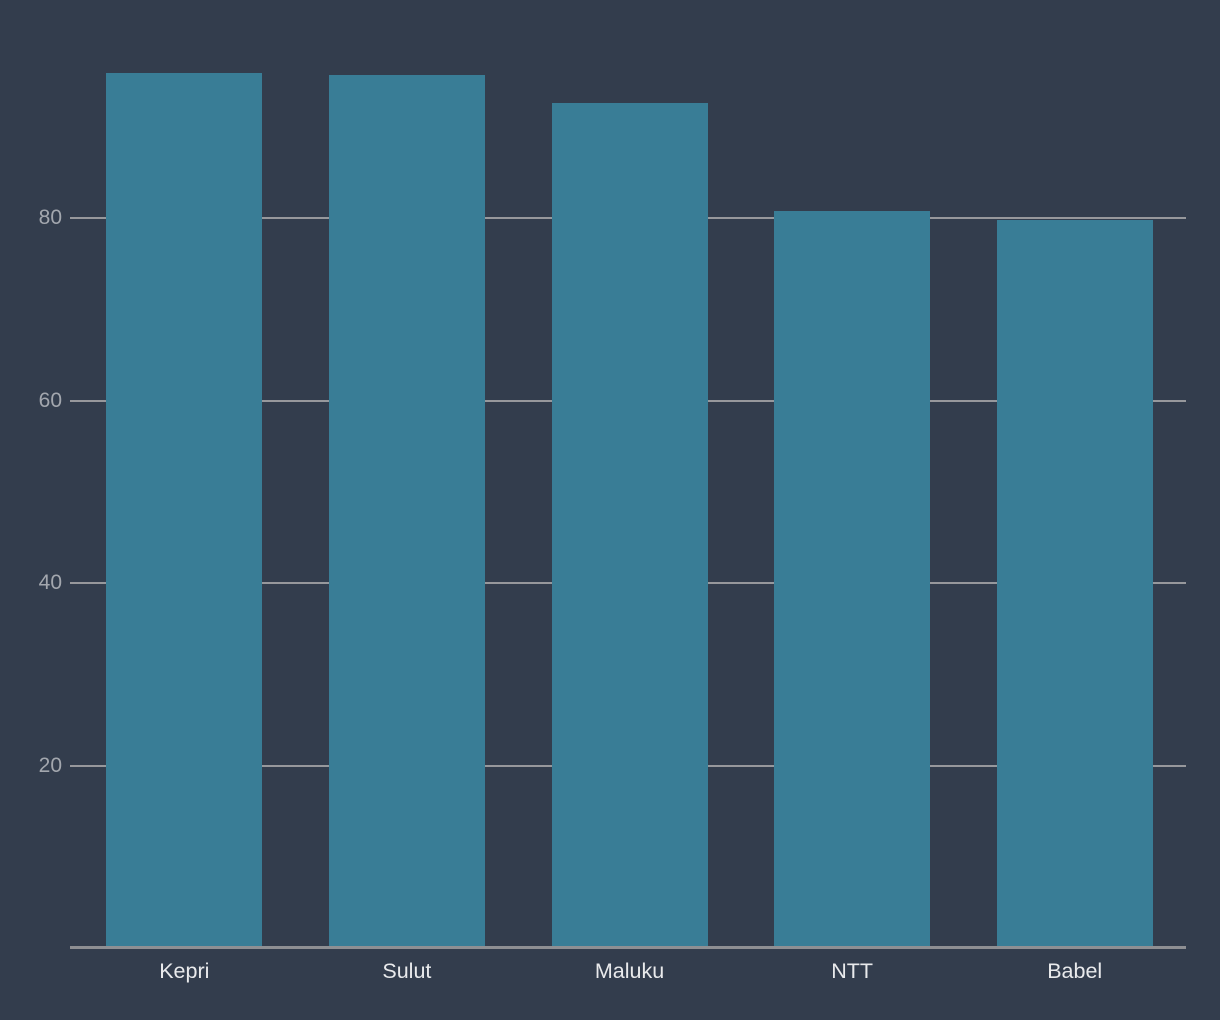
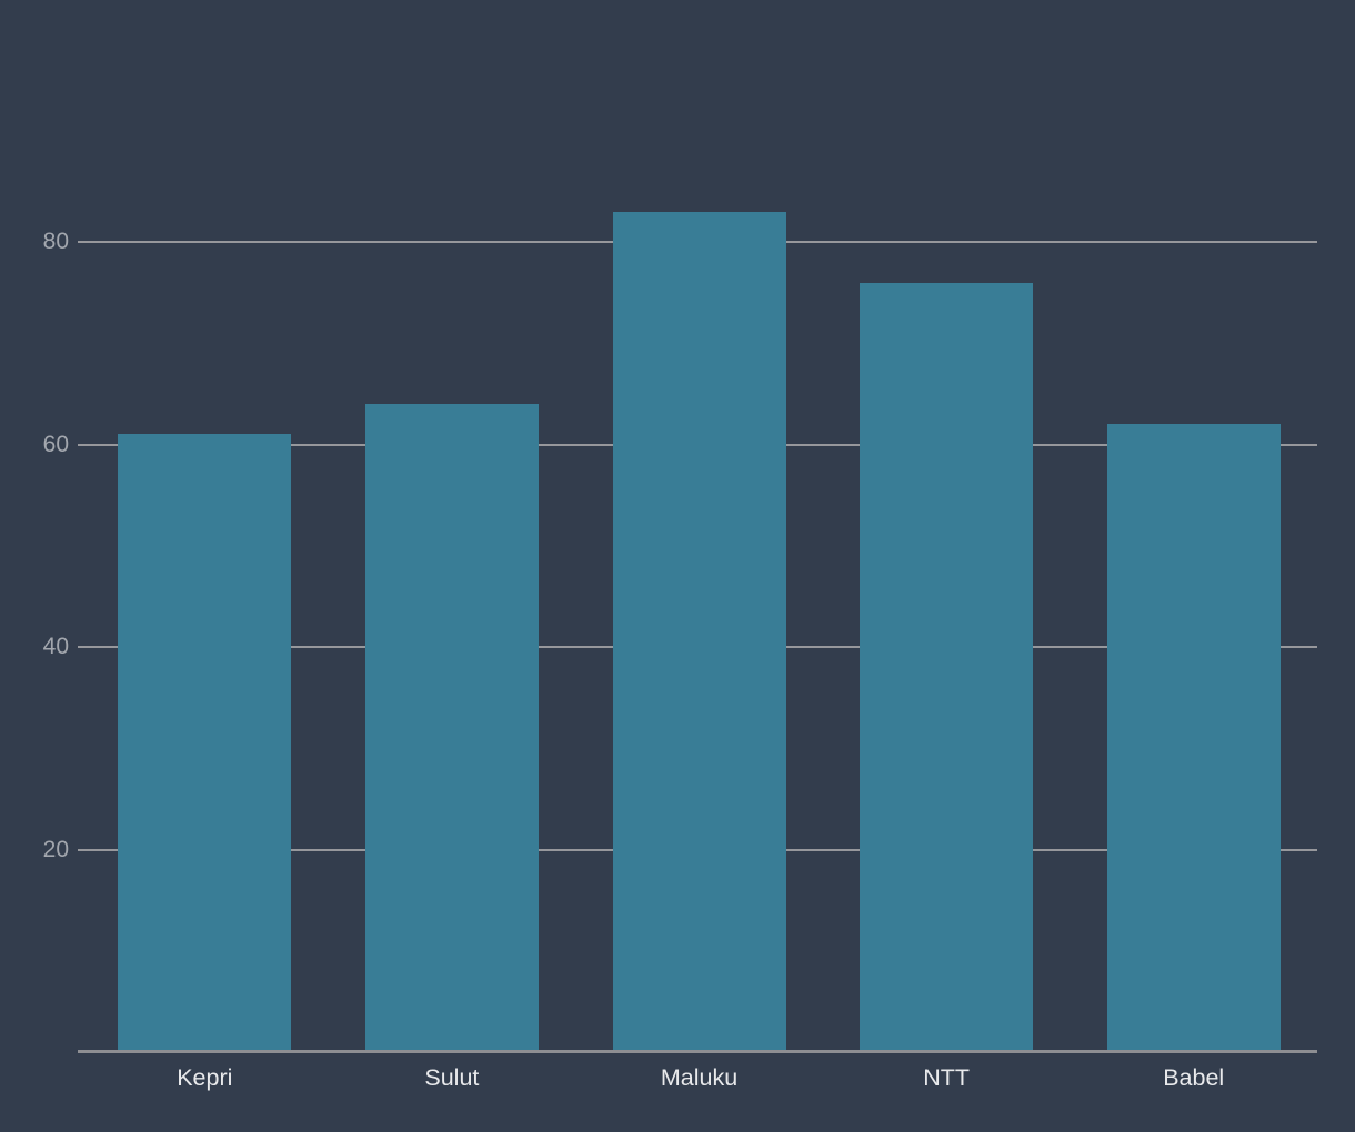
Kepri: 96 -> 61
Sulut: 96 -> 64
Maluku: 93 -> 83
NTT: 81 -> 76
Babel: 80 -> 62
